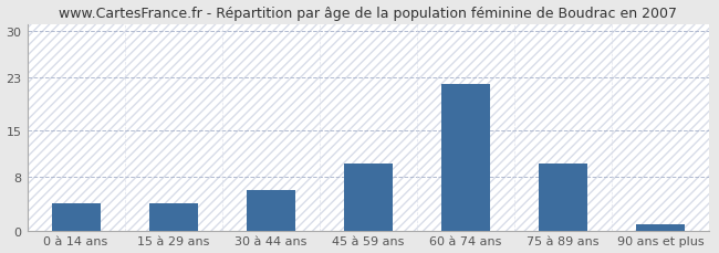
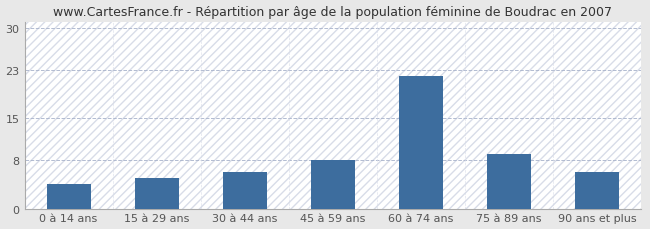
15 à 29 ans: 4 -> 5
45 à 59 ans: 10 -> 8
75 à 89 ans: 10 -> 9
90 ans et plus: 1 -> 6
